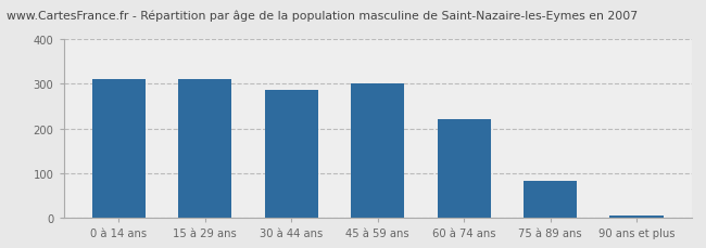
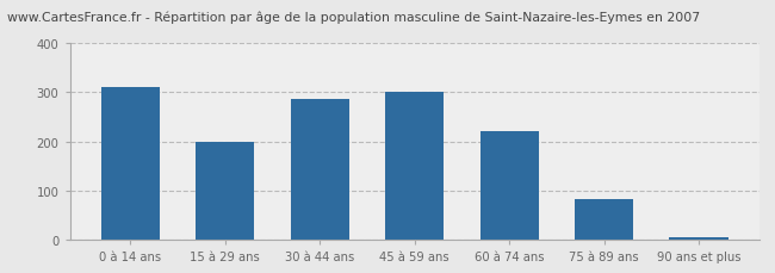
15 à 29 ans: 310 -> 200
